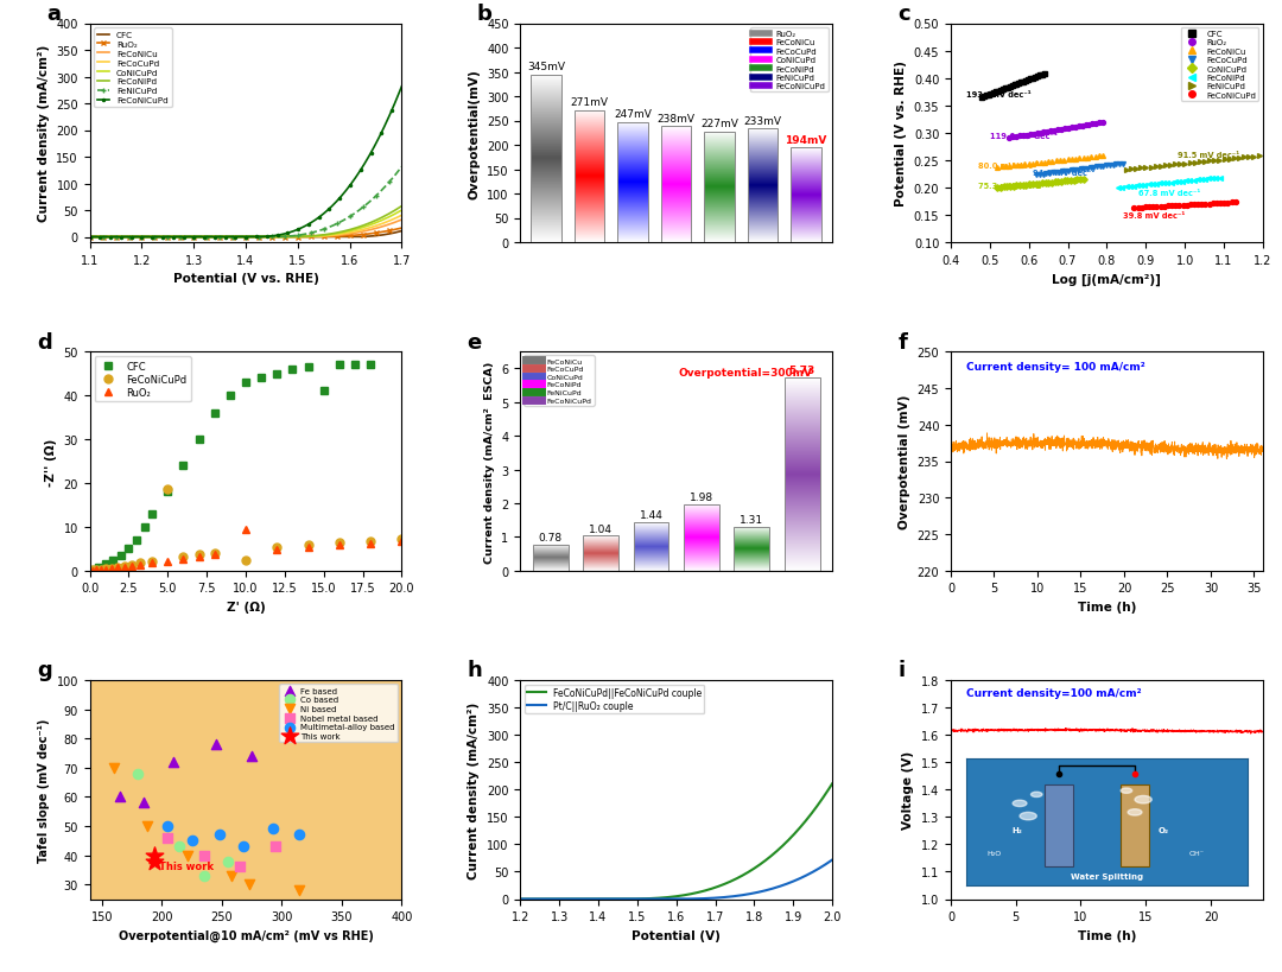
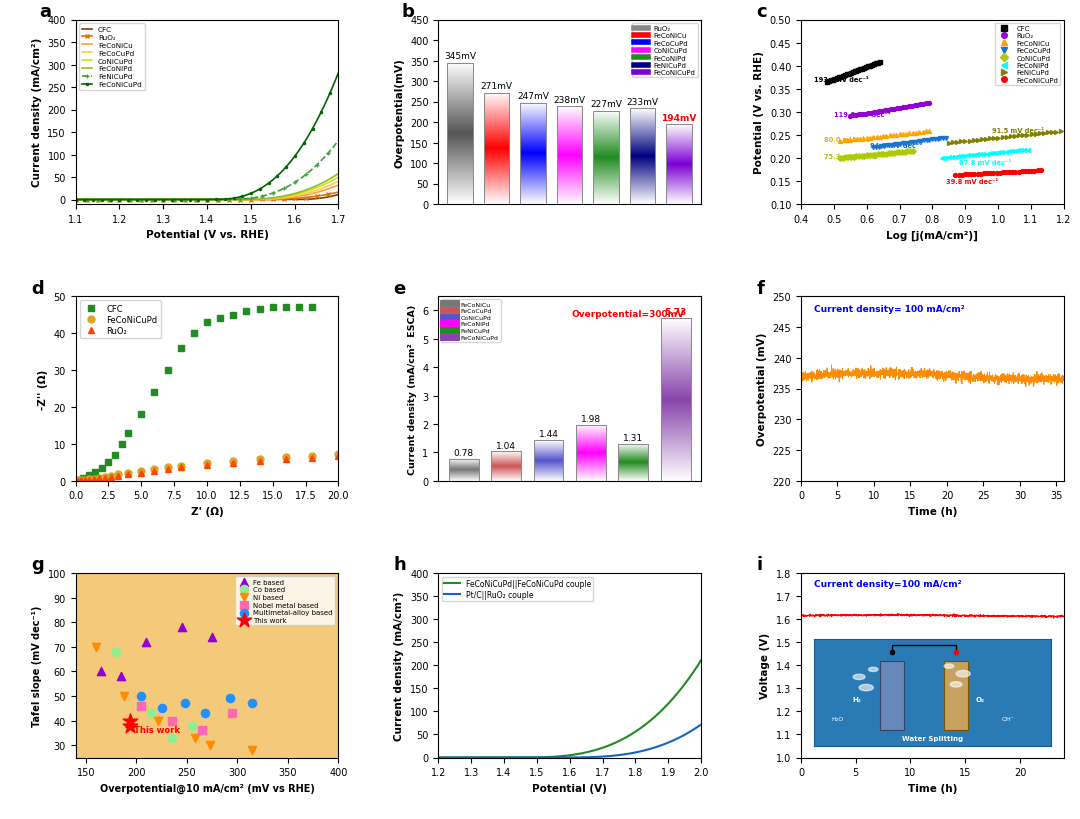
FeCoNiCuPd/5.0: 18.5 -> 2.6
FeCoNiCuPd/10.0: 2.5 -> 4.8
RuO₂/10.0: 9.5 -> 4.2
CFC/15.0: 41.0 -> 47.0
